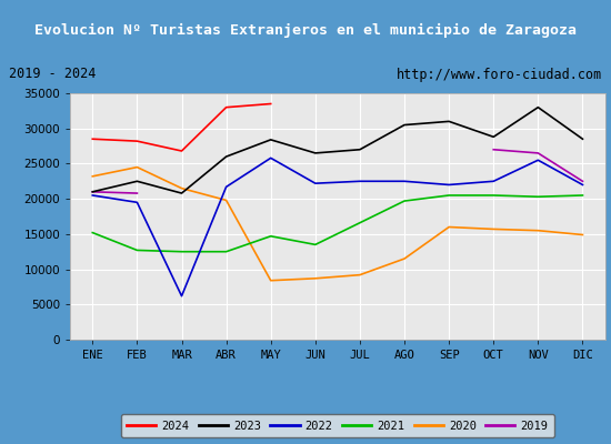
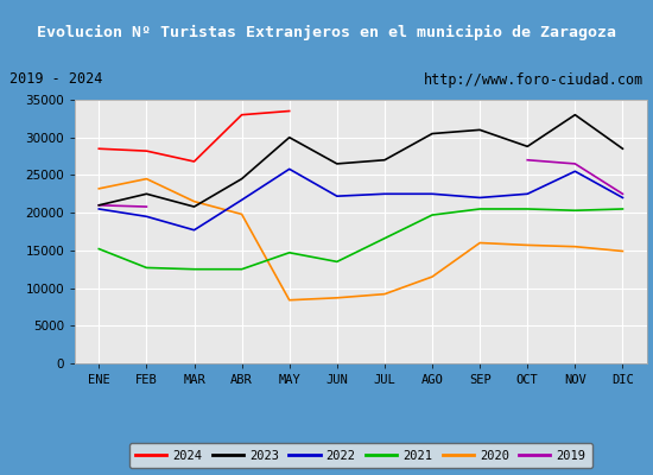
2022/MAR: 6200 -> 17700
2023/ABR: 26000 -> 24500
2023/MAY: 28400 -> 30000
